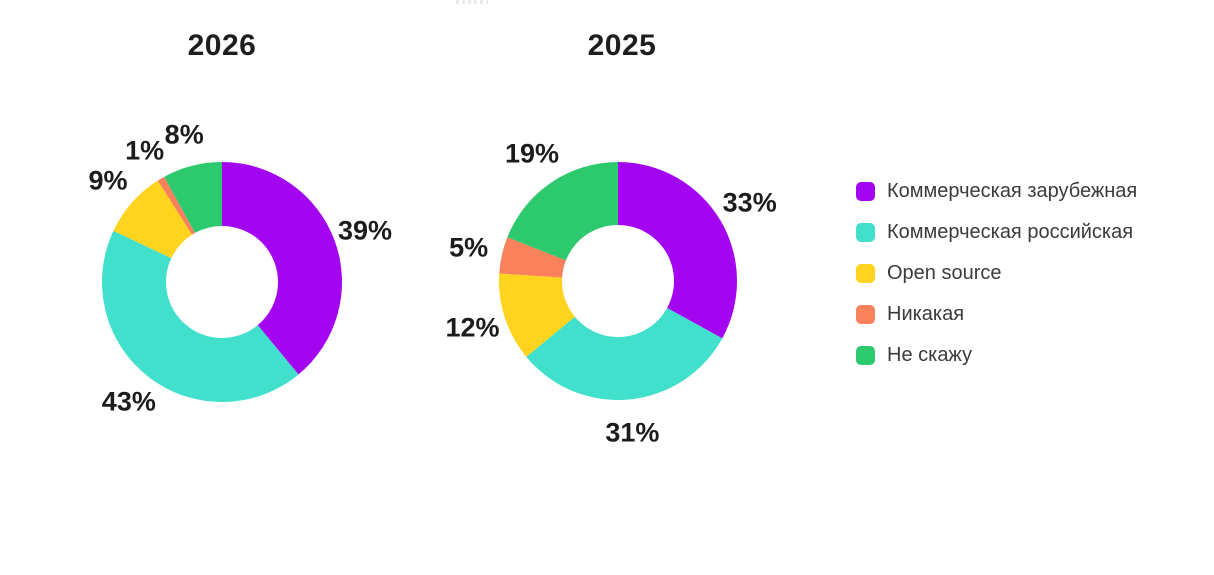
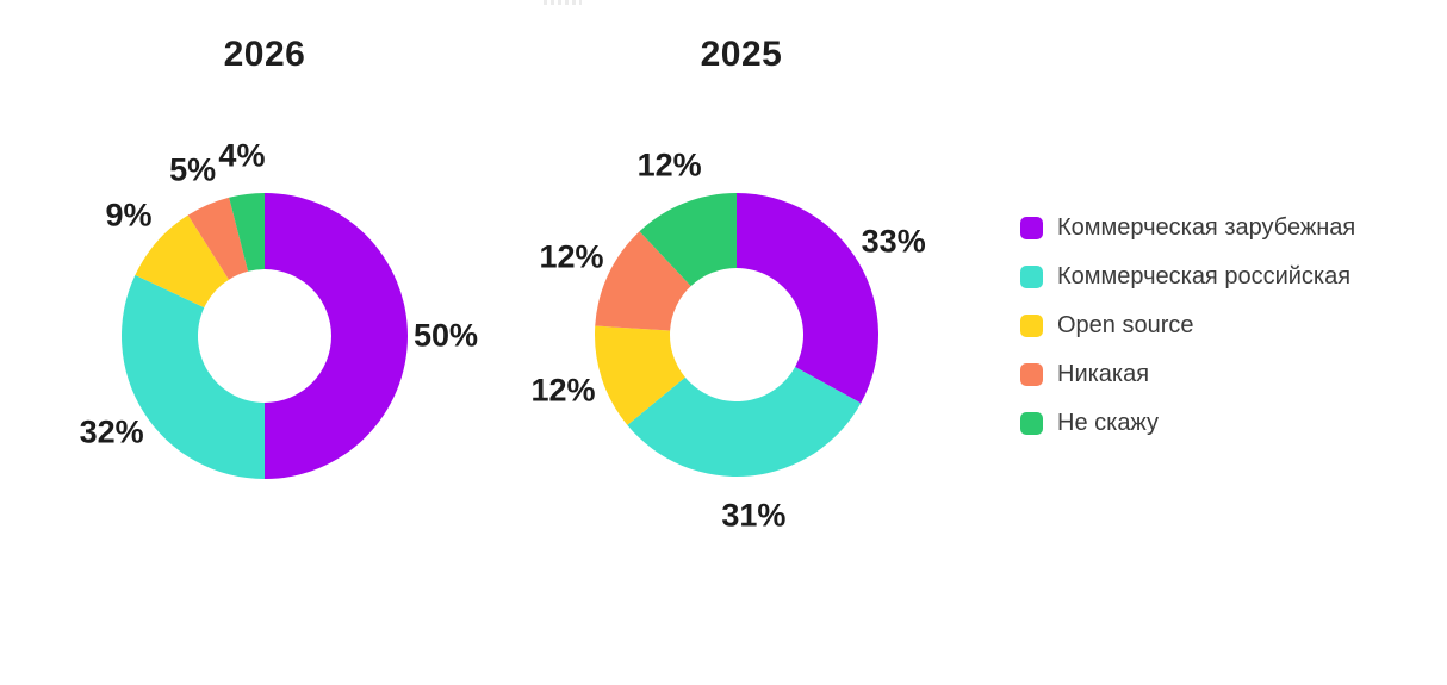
2026/Коммерческая зарубежная: 39% -> 50%
2026/Коммерческая российская: 43% -> 32%
2026/Никакая: 1% -> 5%
2026/Не скажу: 8% -> 4%
2025/Никакая: 5% -> 12%
2025/Не скажу: 19% -> 12%
